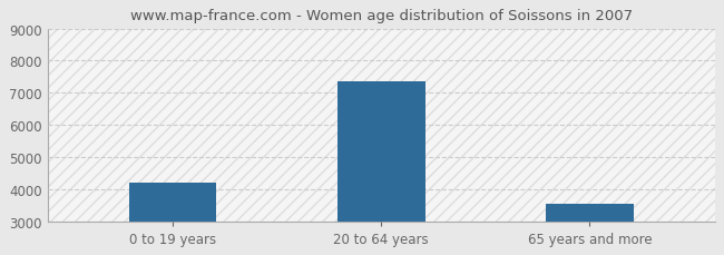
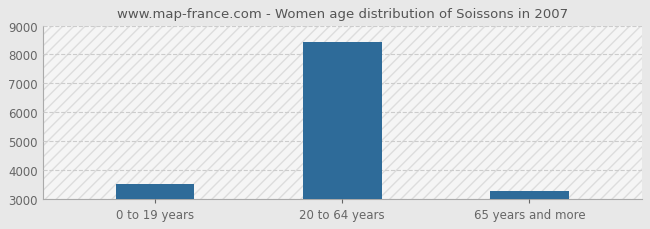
0 to 19 years: 4200 -> 3500
20 to 64 years: 7350 -> 8450
65 years and more: 3550 -> 3250
